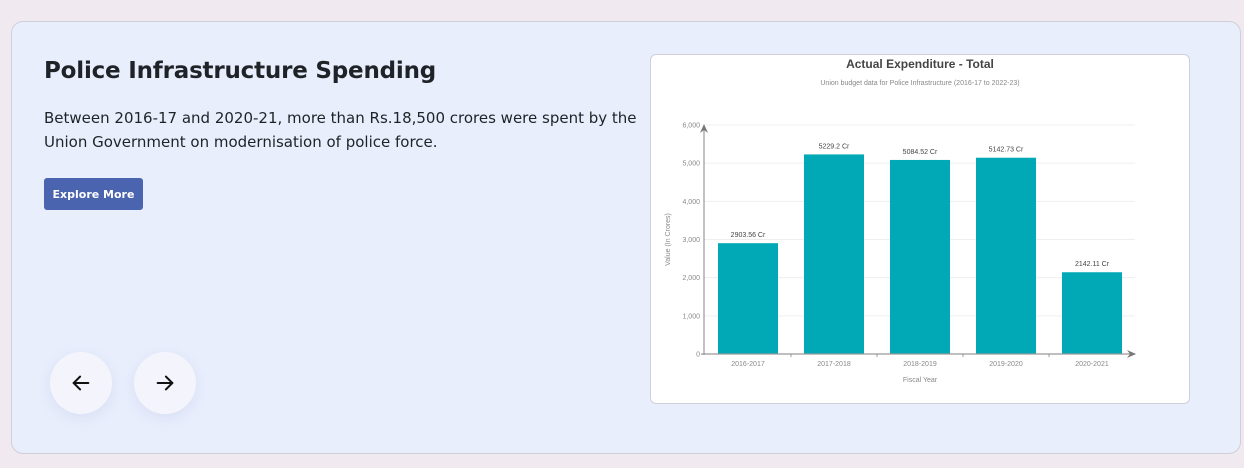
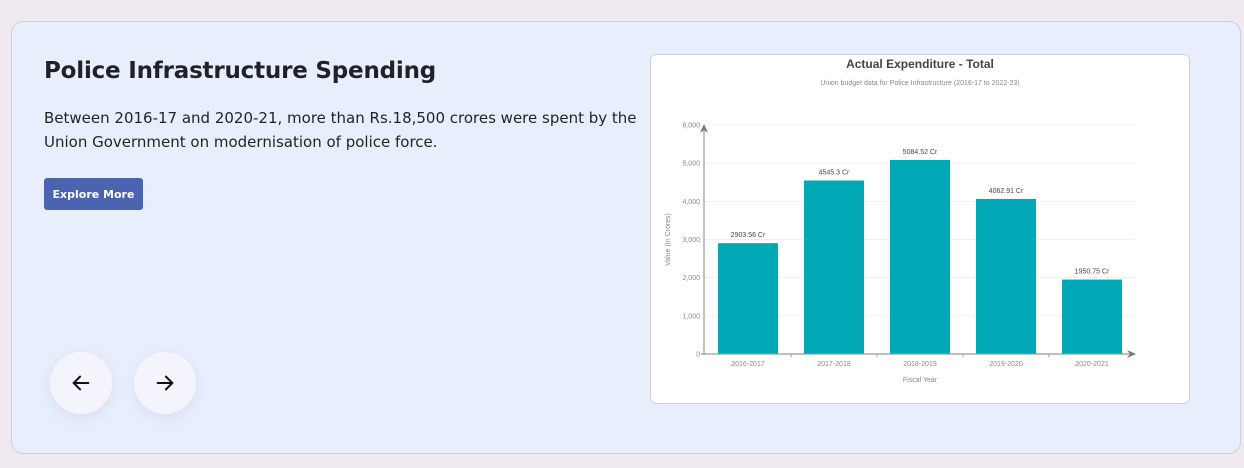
2017-2018: 5229.2 -> 4545.3
2019-2020: 5142.73 -> 4062.91
2020-2021: 2142.11 -> 1950.75
